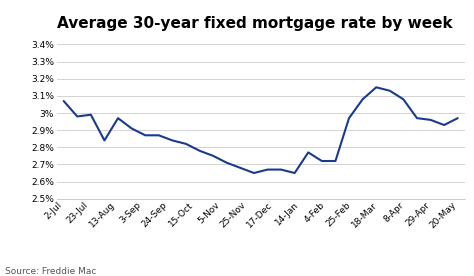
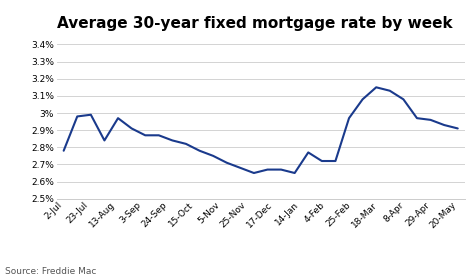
2-Jul: 3.07% -> 2.78%
20-May: 2.97% -> 2.91%
